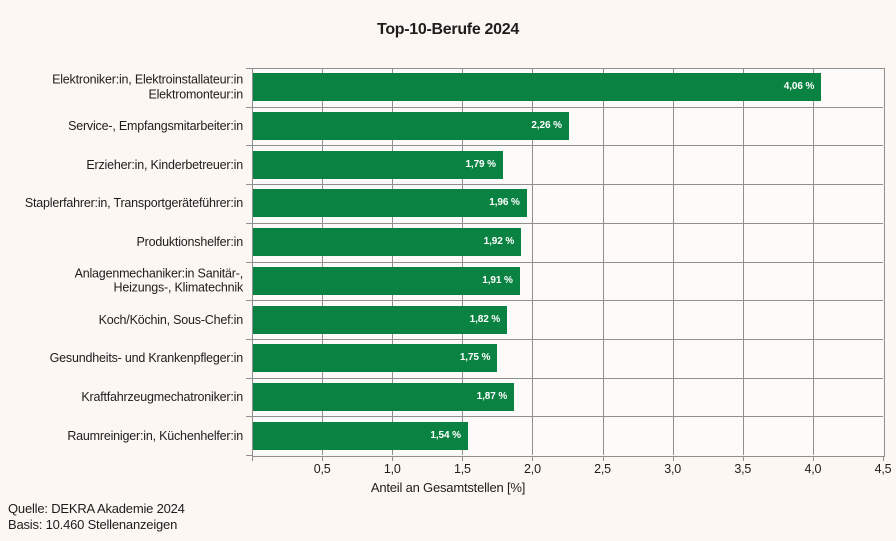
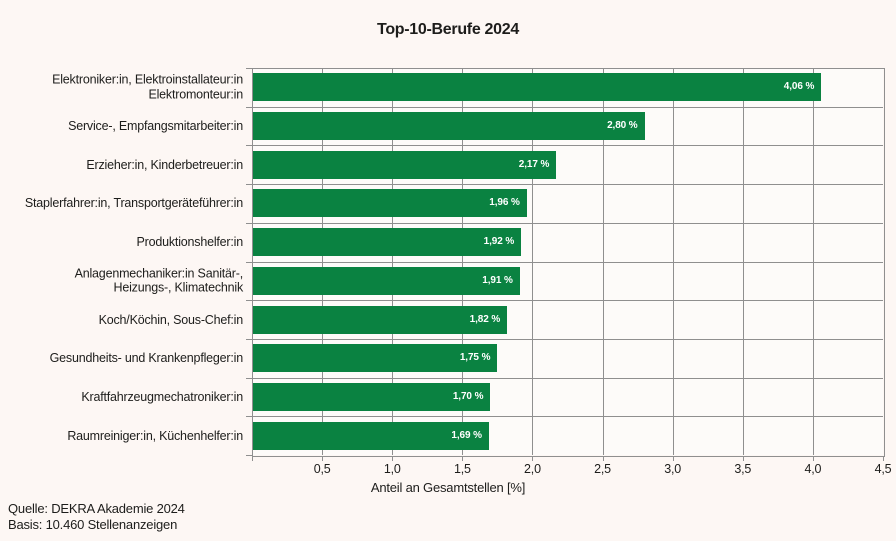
Service-, Empfangsmitarbeiter:in: 2,26 -> 2,80
Erzieher:in, Kinderbetreuer:in: 1,79 -> 2,17
Kraftfahrzeugmechatroniker:in: 1,87 -> 1,70
Raumreiniger:in, Küchenhelfer:in: 1,54 -> 1,69
